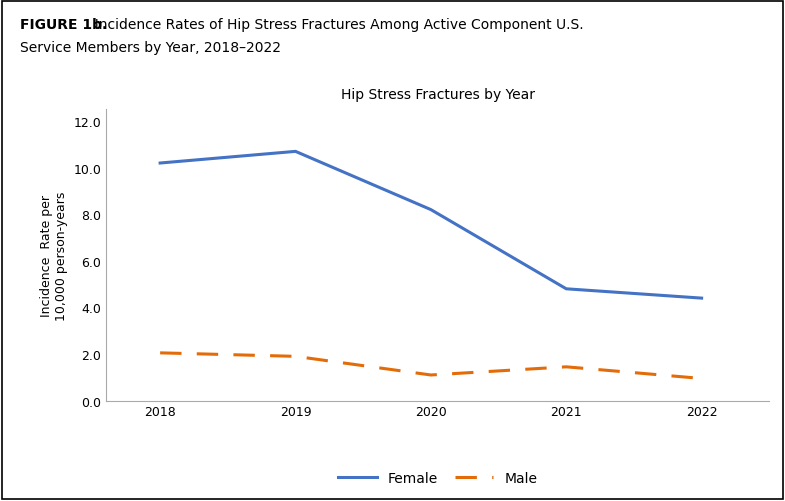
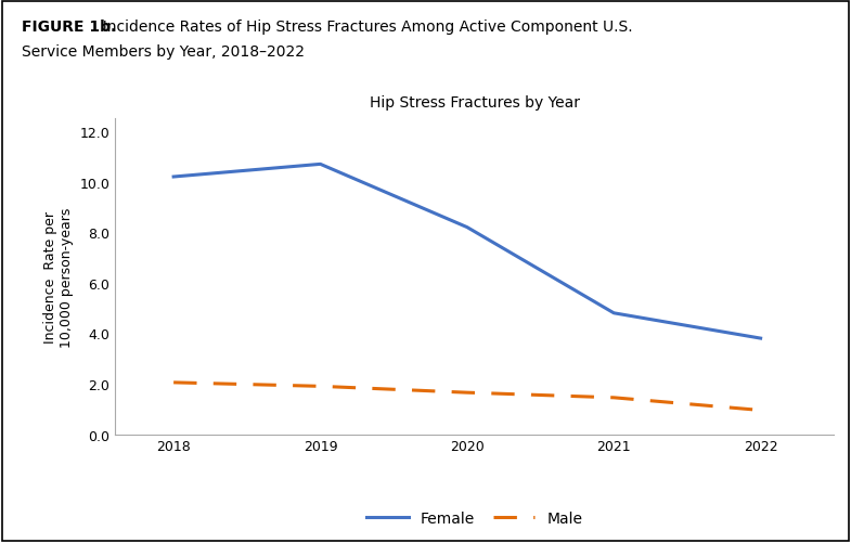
Male/2020: 1.10 -> 1.65
Female/2022: 4.4 -> 3.8
